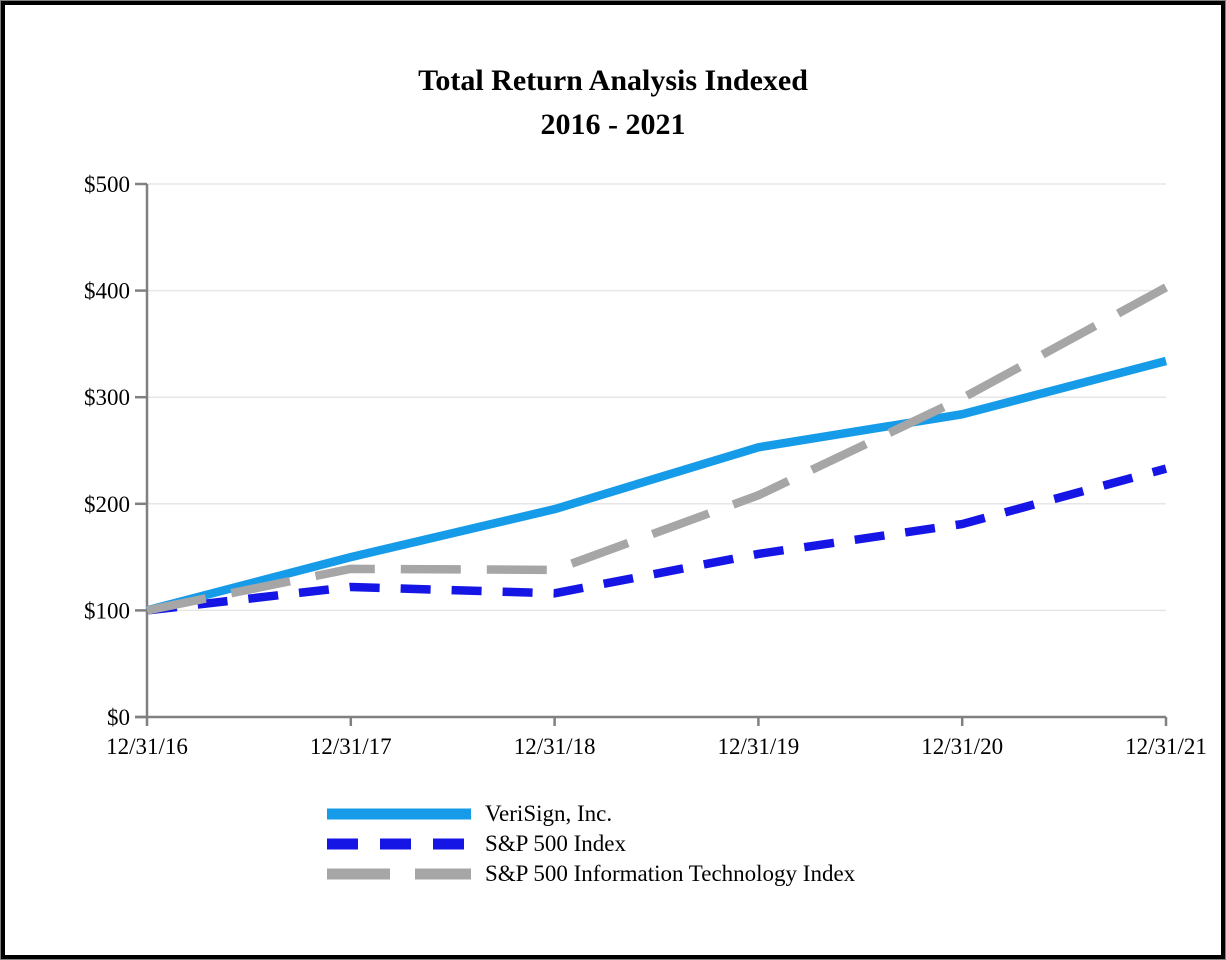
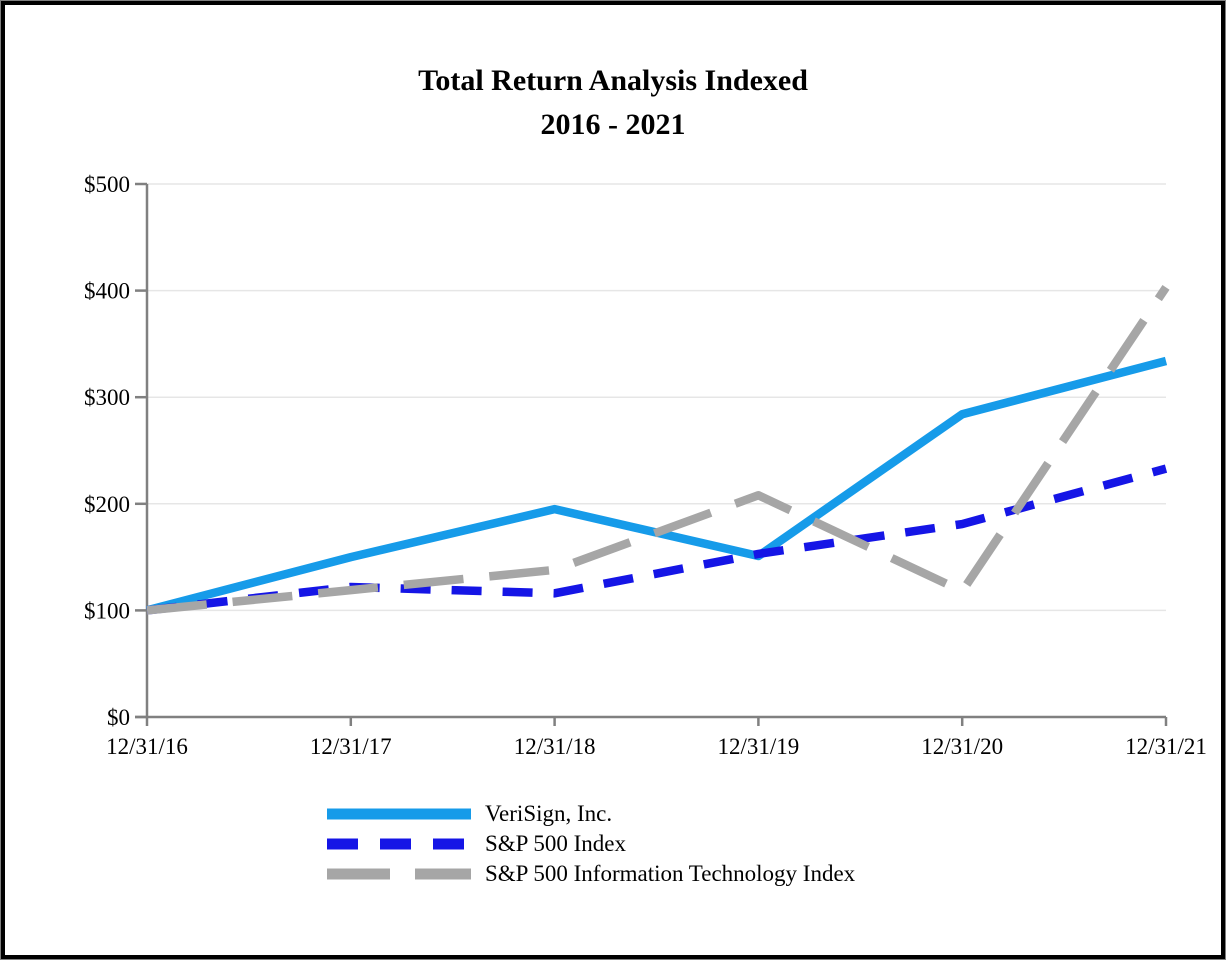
S&P 500 Information Technology Index/12/31/17: $139 -> $119
VeriSign, Inc./12/31/19: $253 -> $151
S&P 500 Information Technology Index/12/31/20: $299 -> $118
